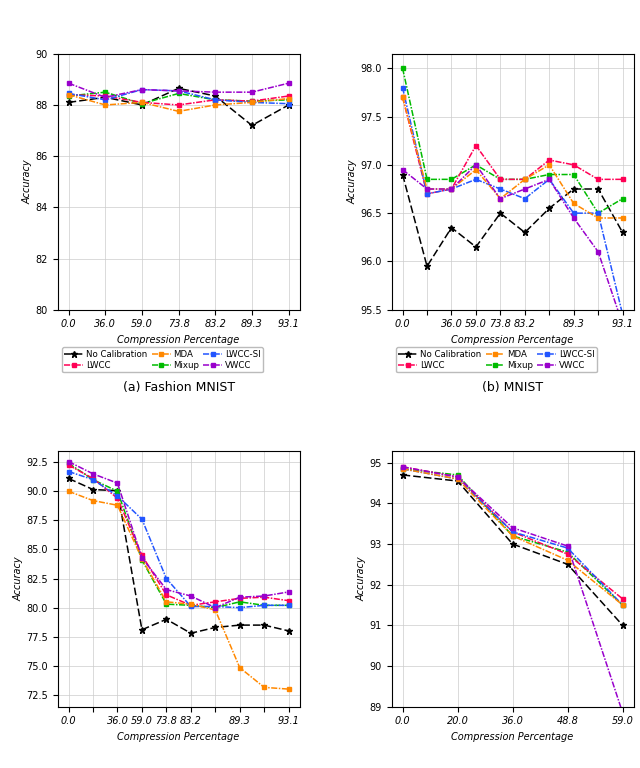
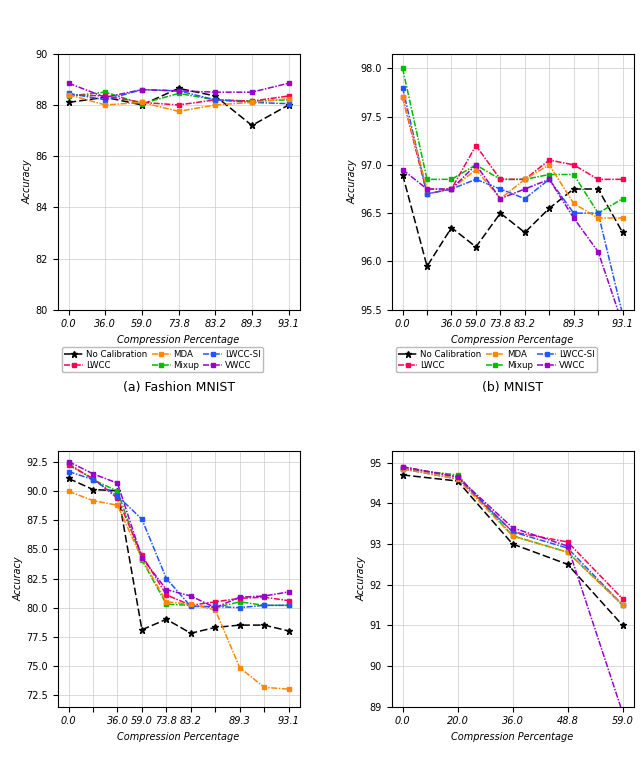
LWCC/48.8: 92.75 -> 93.05
MDA/48.8: 92.60 -> 92.80
